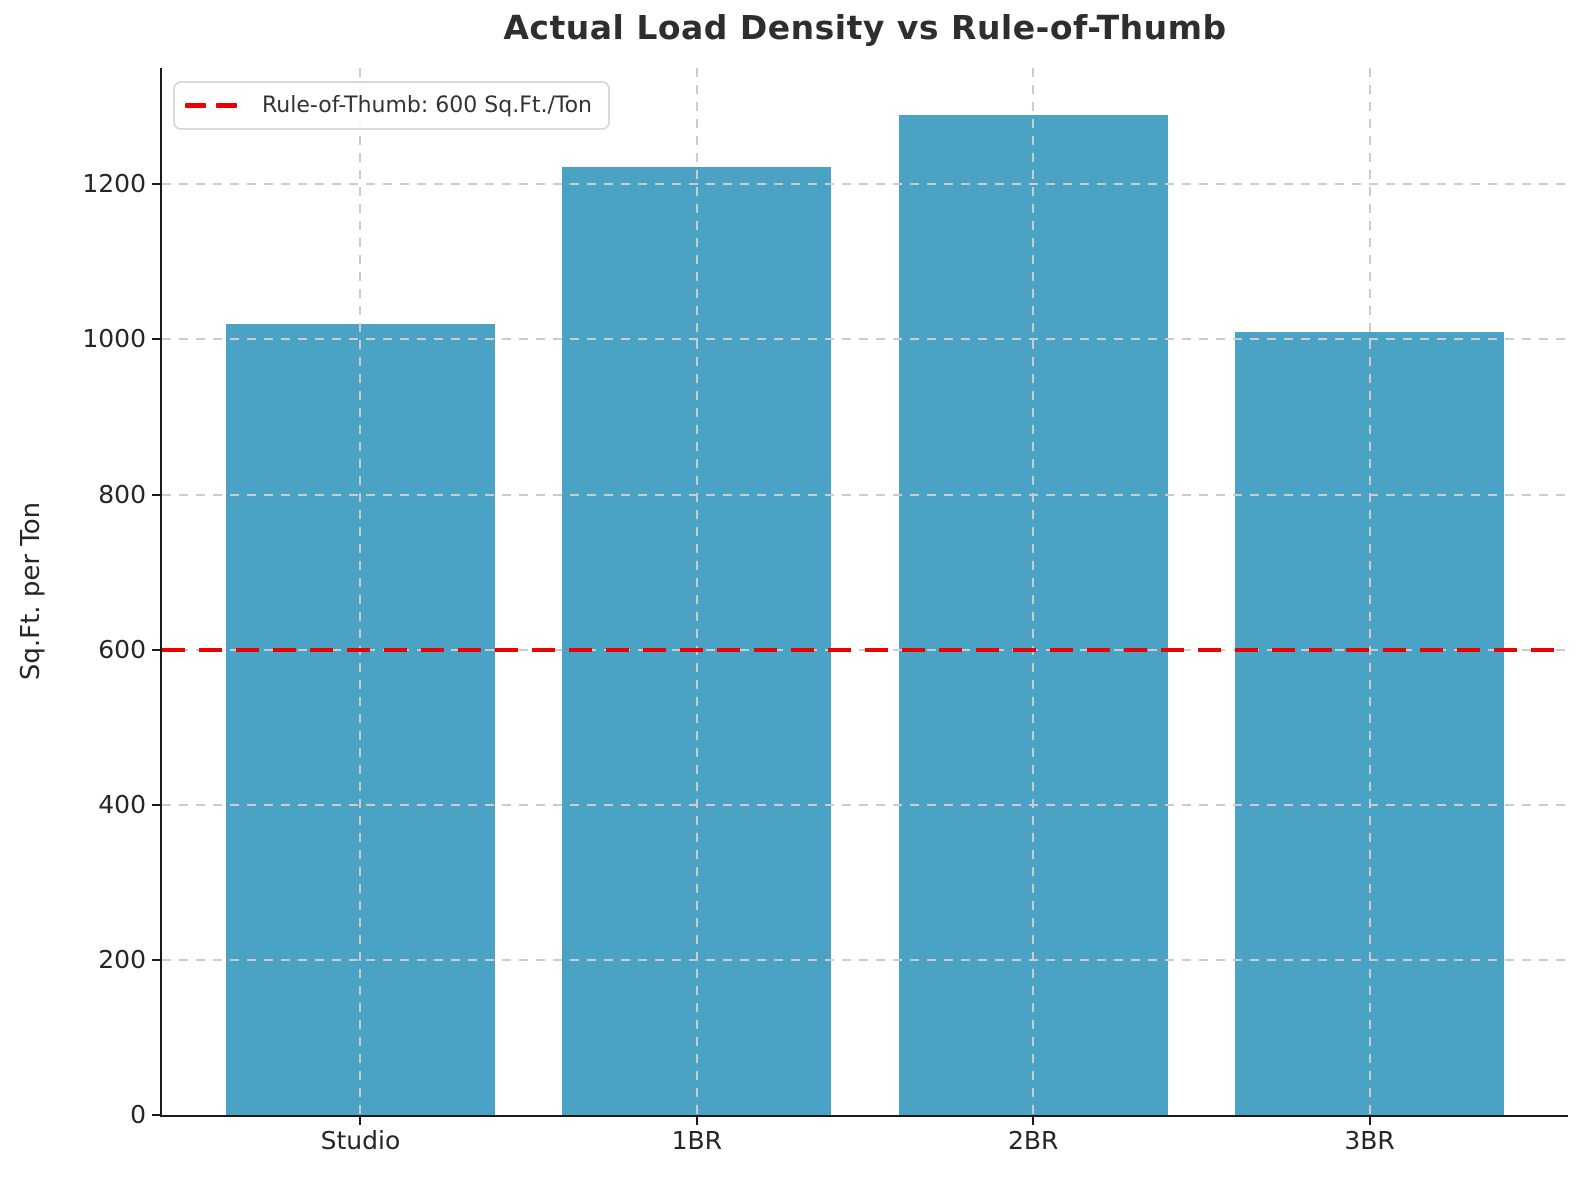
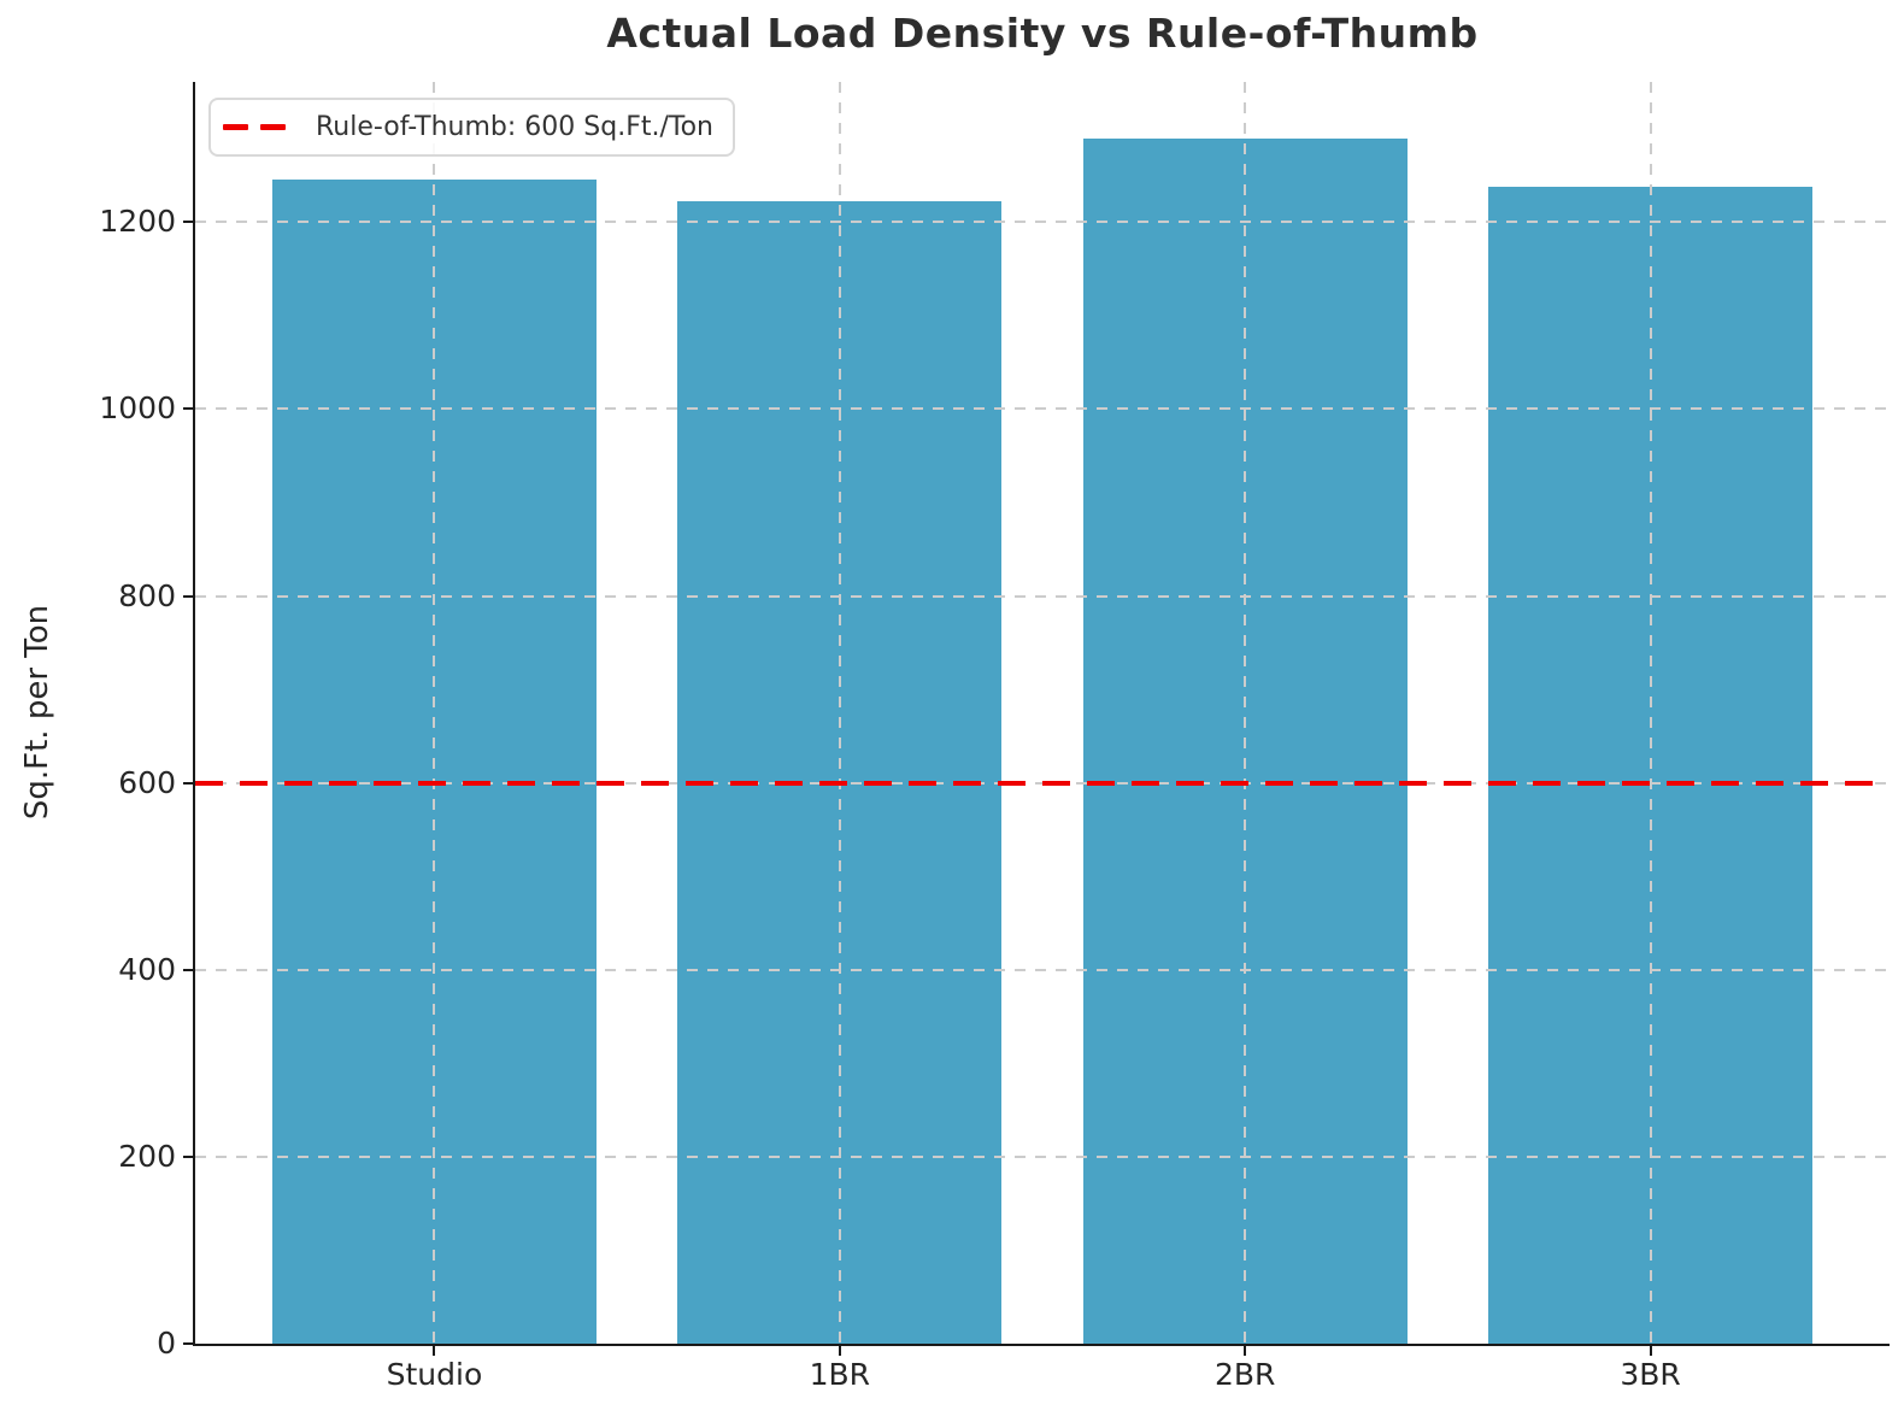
Studio: 1020 -> 1240
3BR: 1010 -> 1240
